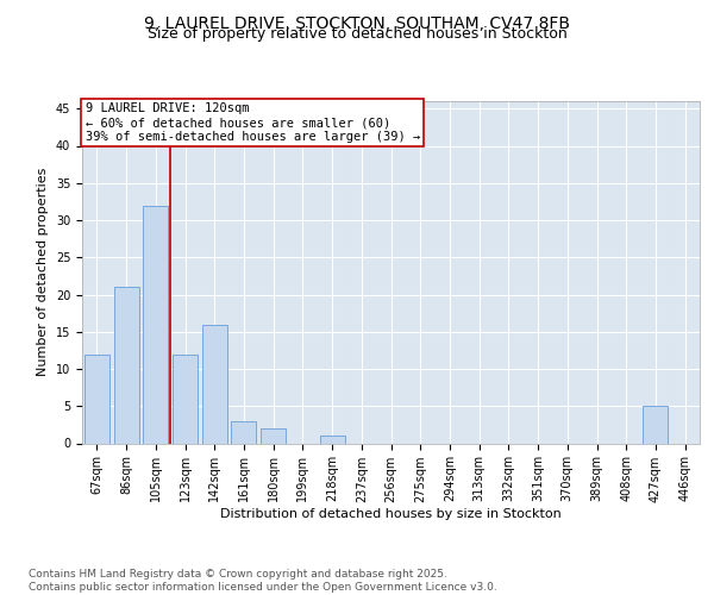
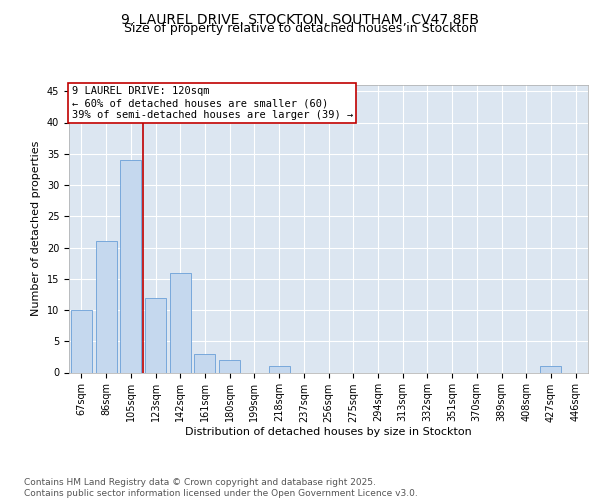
67sqm: 12 -> 10
105sqm: 32 -> 34
427sqm: 5 -> 1
